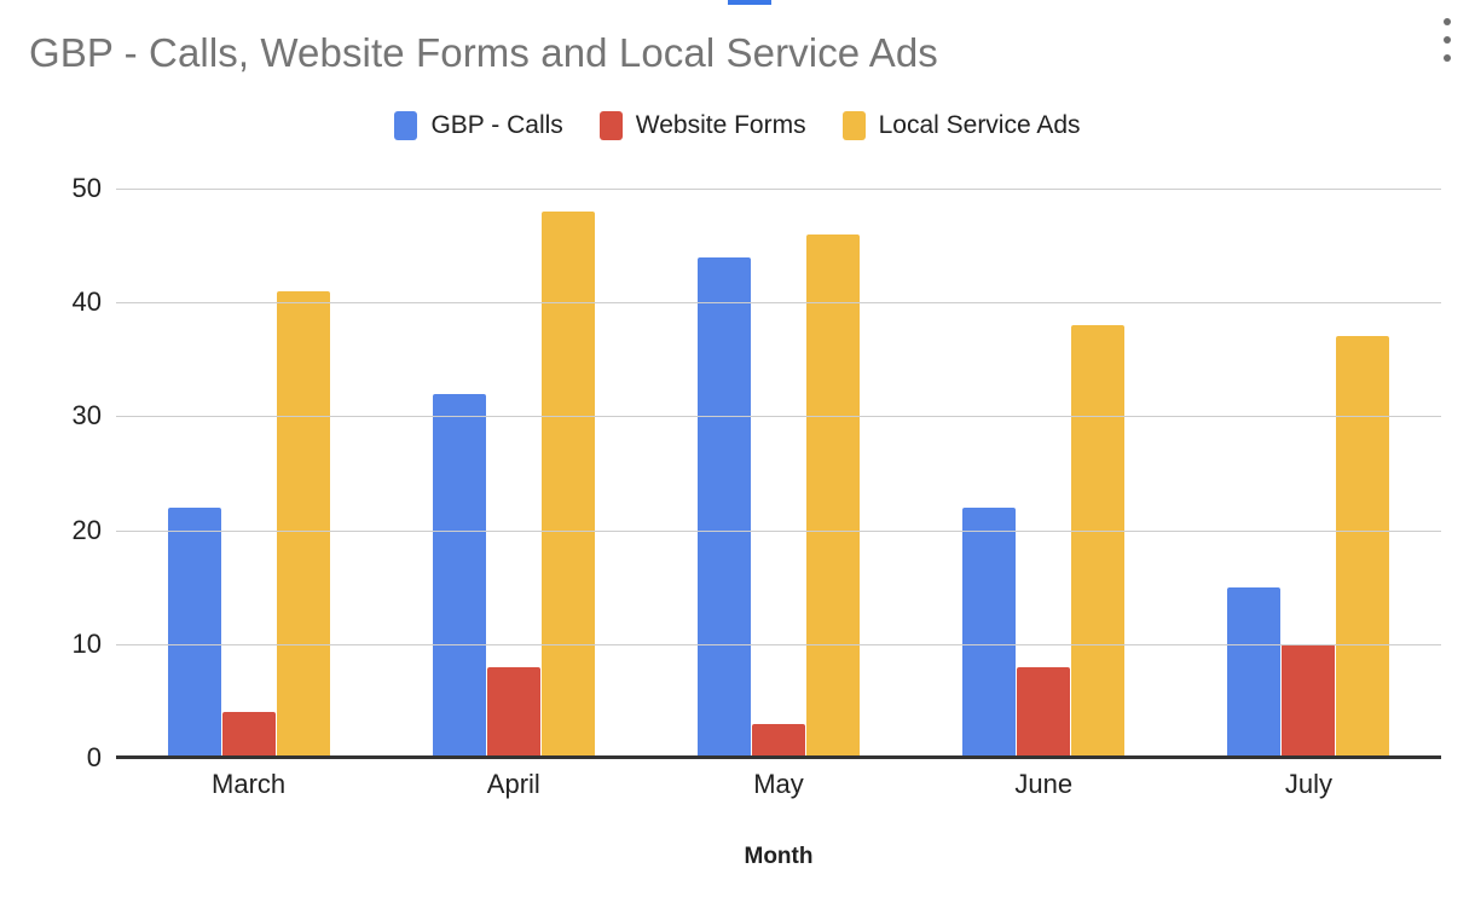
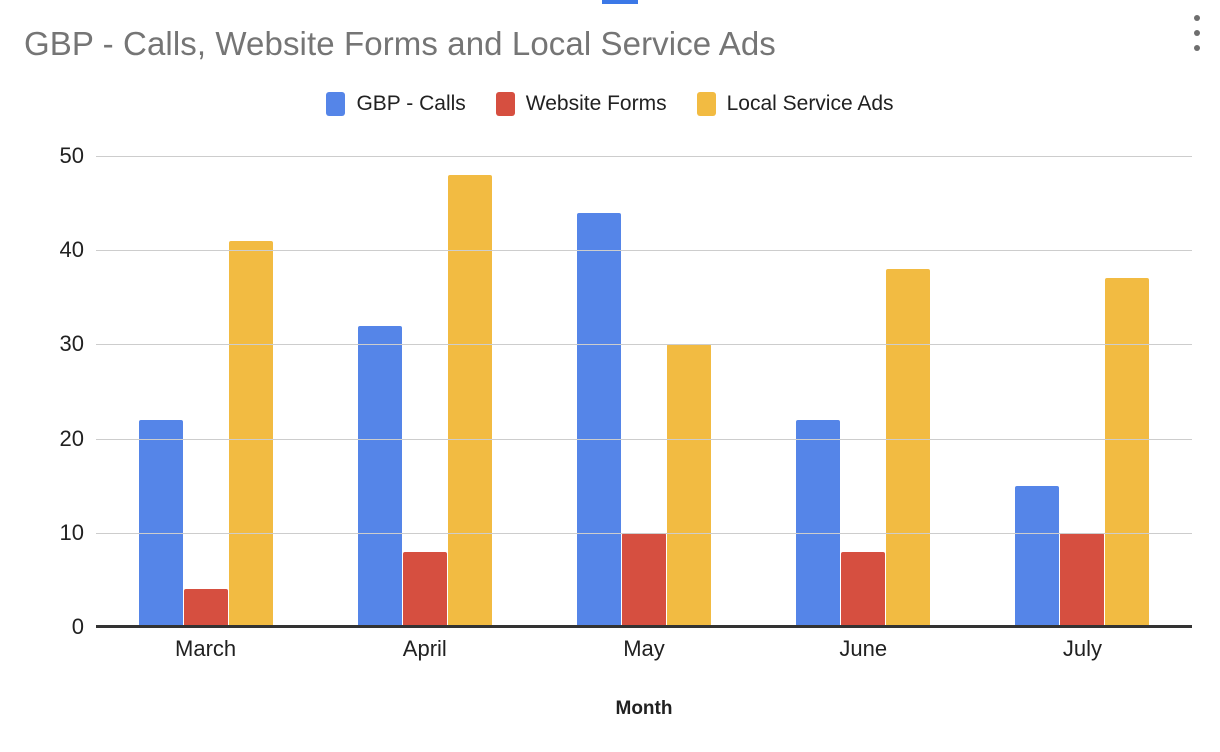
Website Forms/May: 3 -> 10
Local Service Ads/May: 46 -> 30
